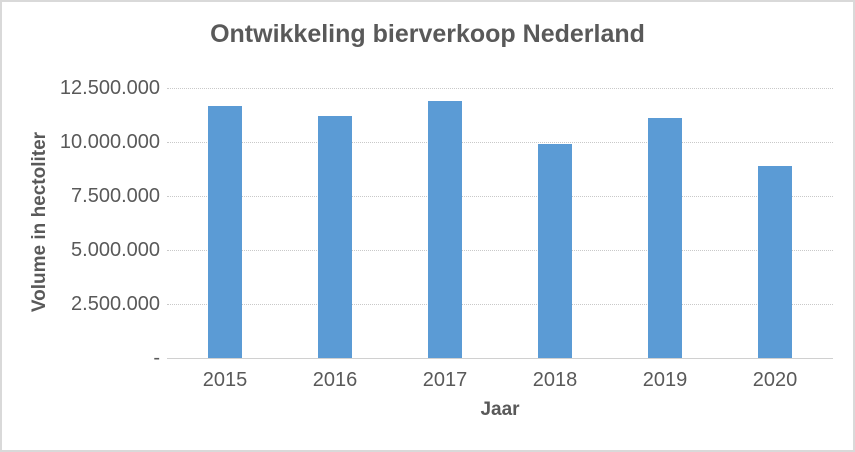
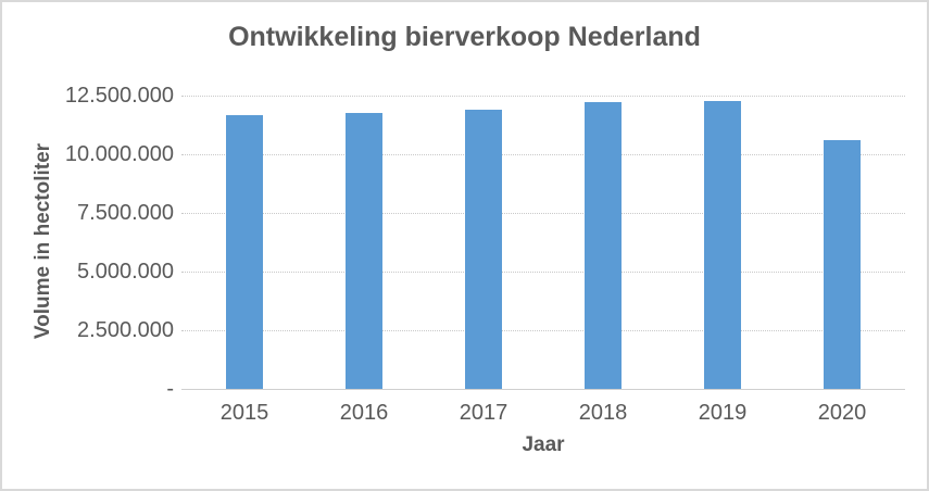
2016: 11200000 -> 11800000
2018: 9900000 -> 12200000
2019: 11100000 -> 12200000
2020: 8900000 -> 10600000
